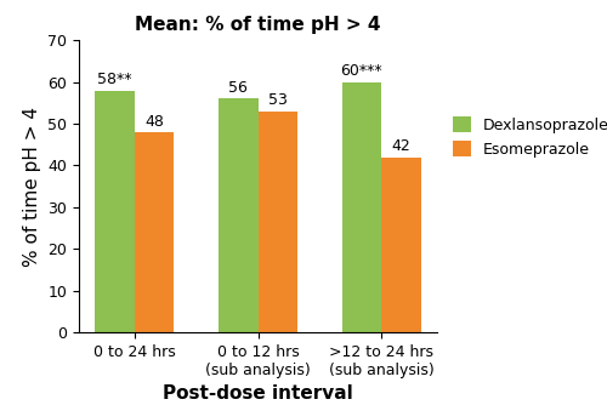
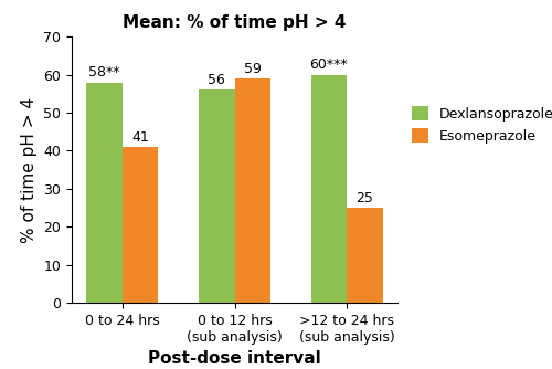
Esomeprazole/0 to 24 hrs: 48 -> 41
Esomeprazole/0 to 12 hrs (sub analysis): 53 -> 59
Esomeprazole/>12 to 24 hrs (sub analysis): 42 -> 25
